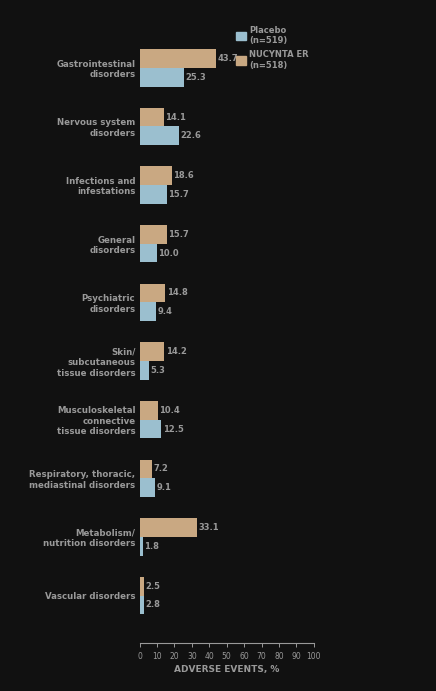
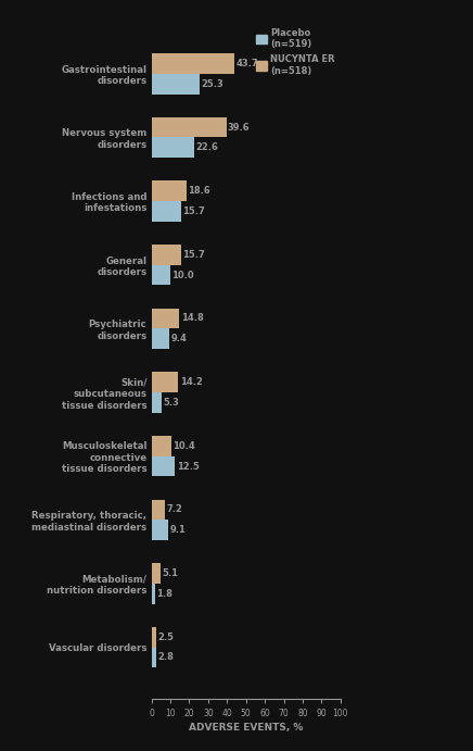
NUCYNTA ER (n=518)/Nervous system disorders: 14.1 -> 39.6
NUCYNTA ER (n=518)/Metabolism/ nutrition disorders: 33.1 -> 5.1
